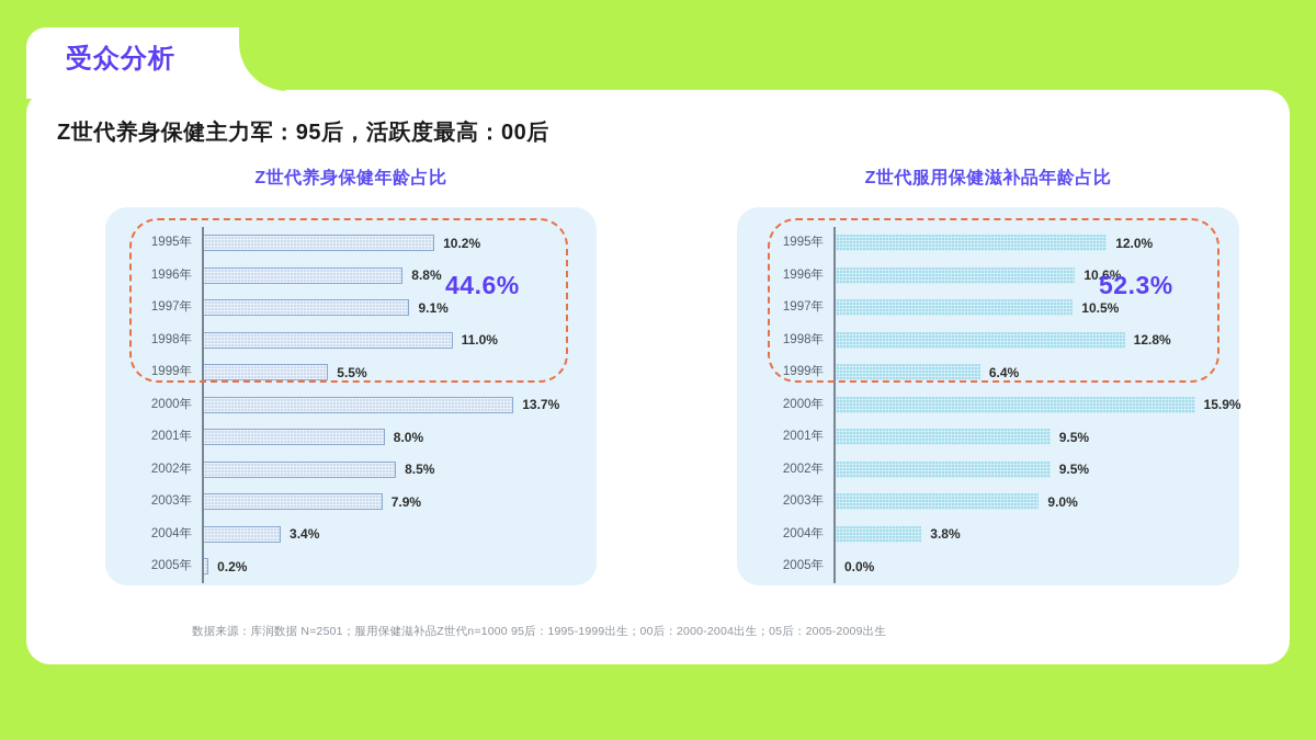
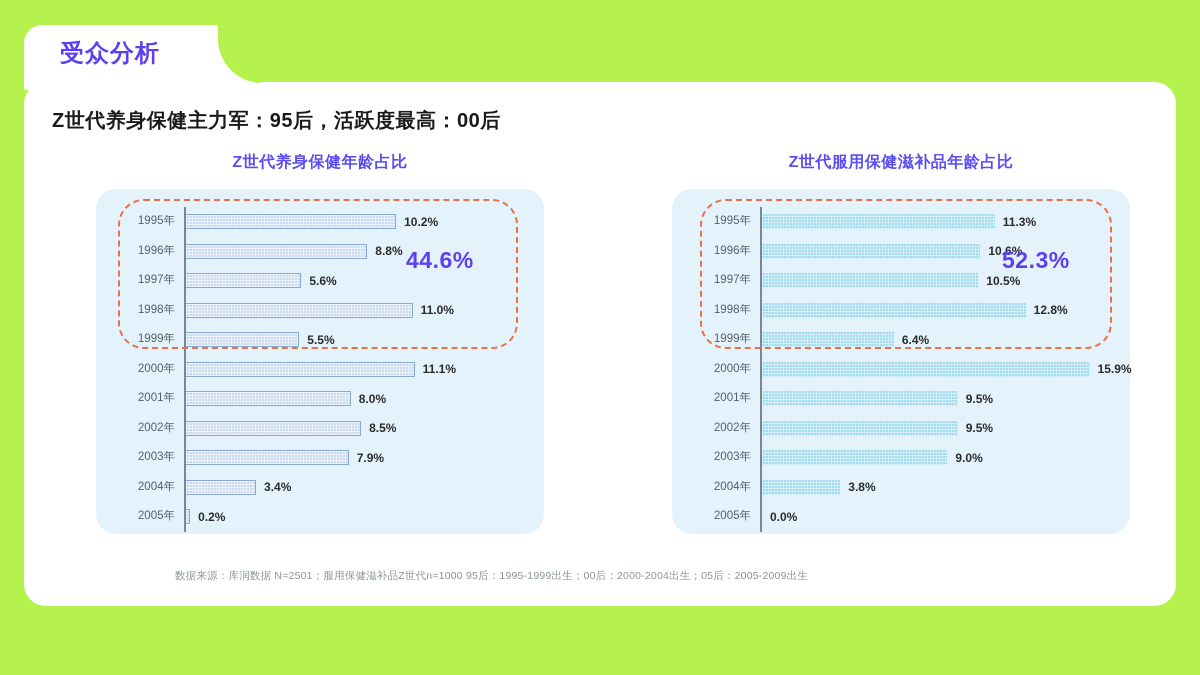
Z世代养身保健年龄占比/1997年: 9.1% -> 5.6%
Z世代养身保健年龄占比/2000年: 13.7% -> 11.1%
Z世代服用保健滋补品年龄占比/1995年: 12.0% -> 11.3%
